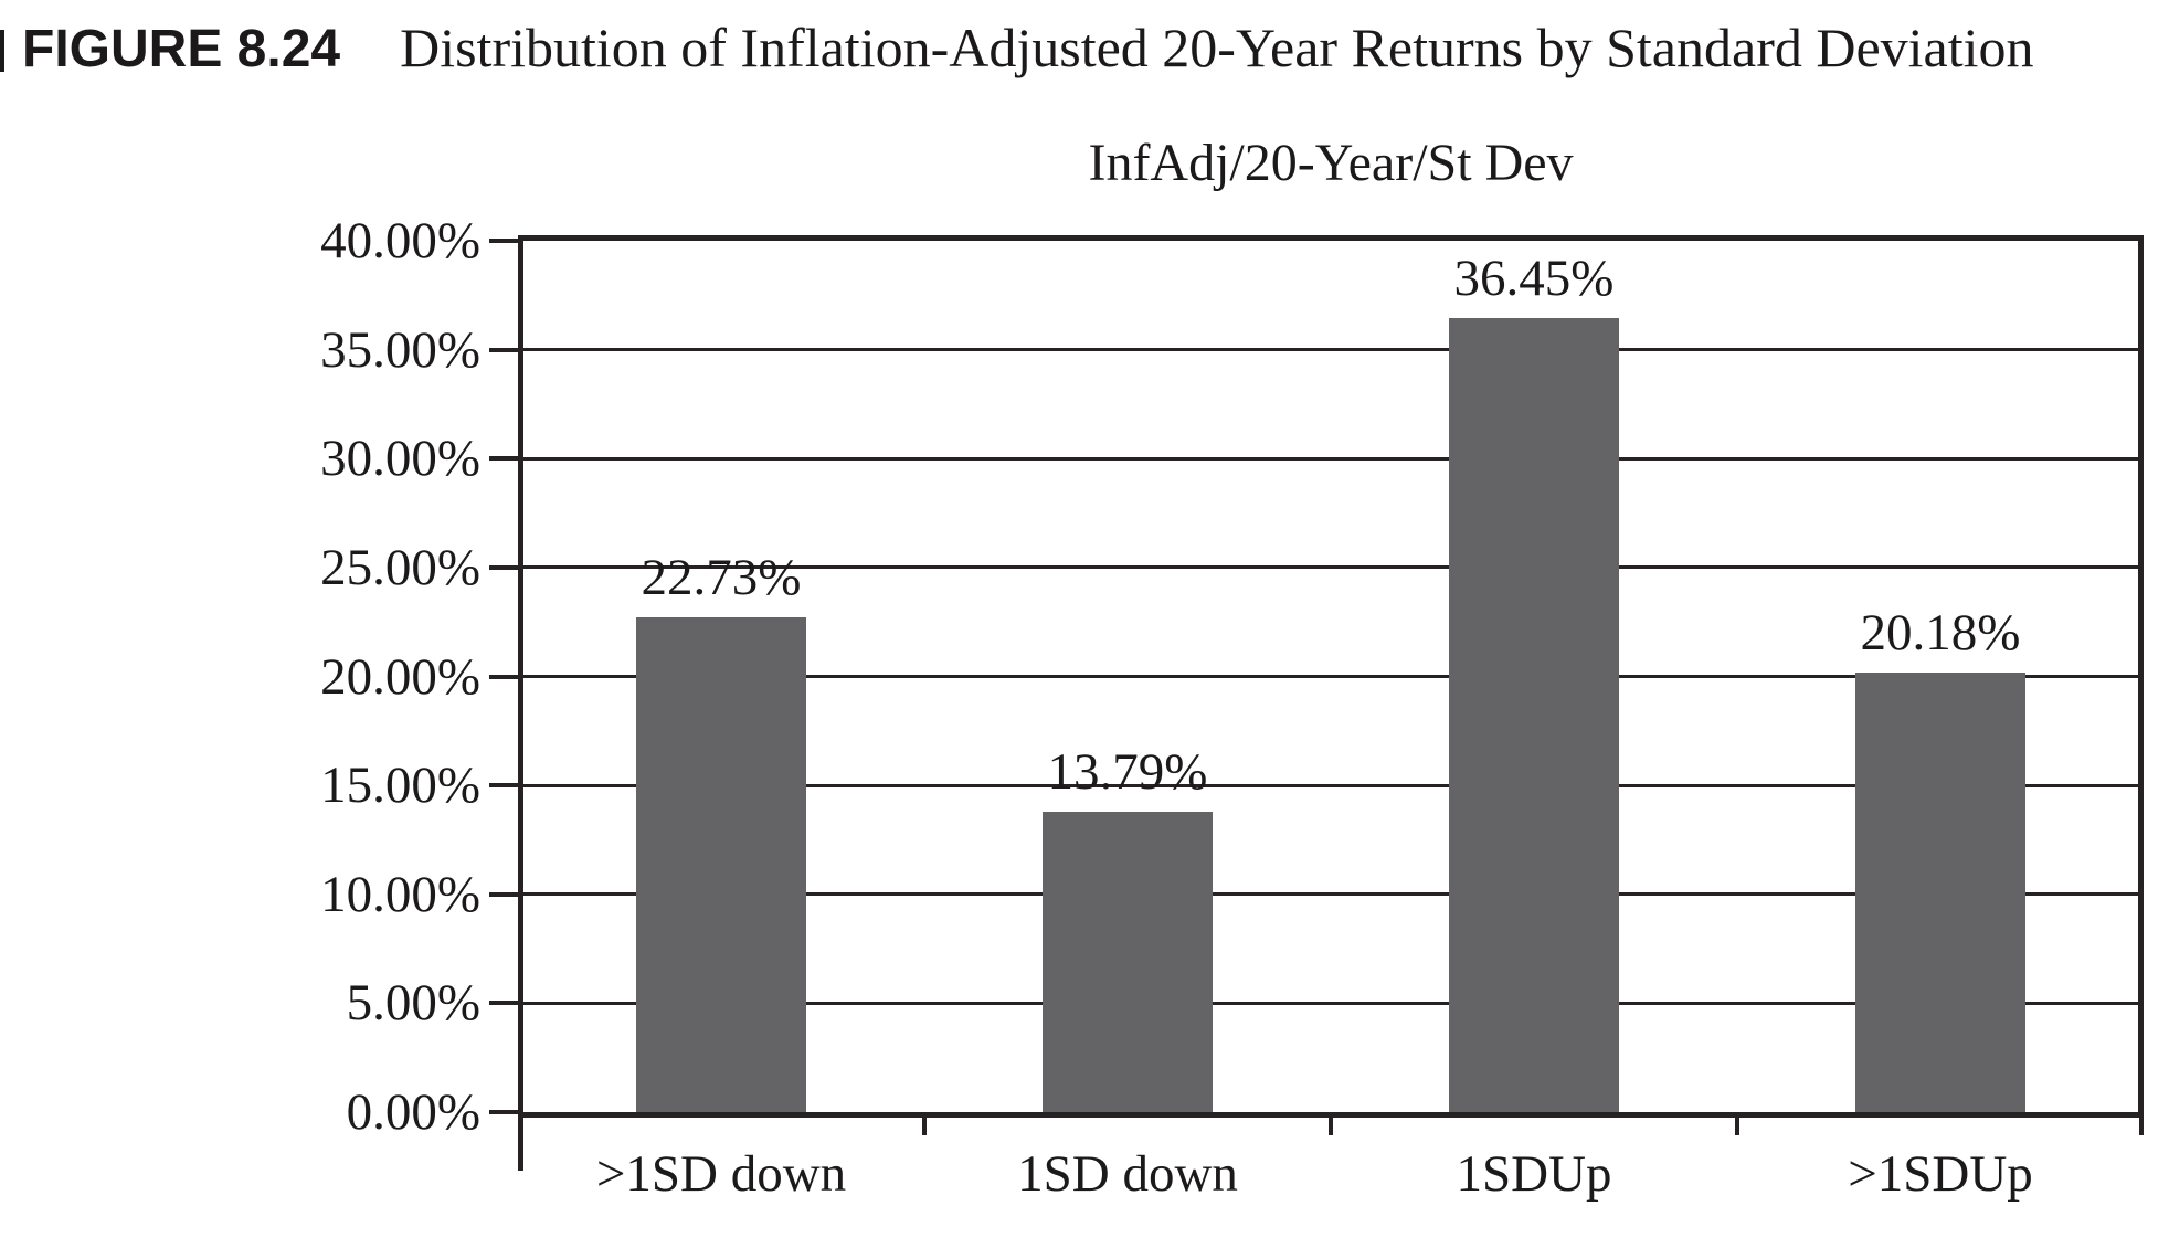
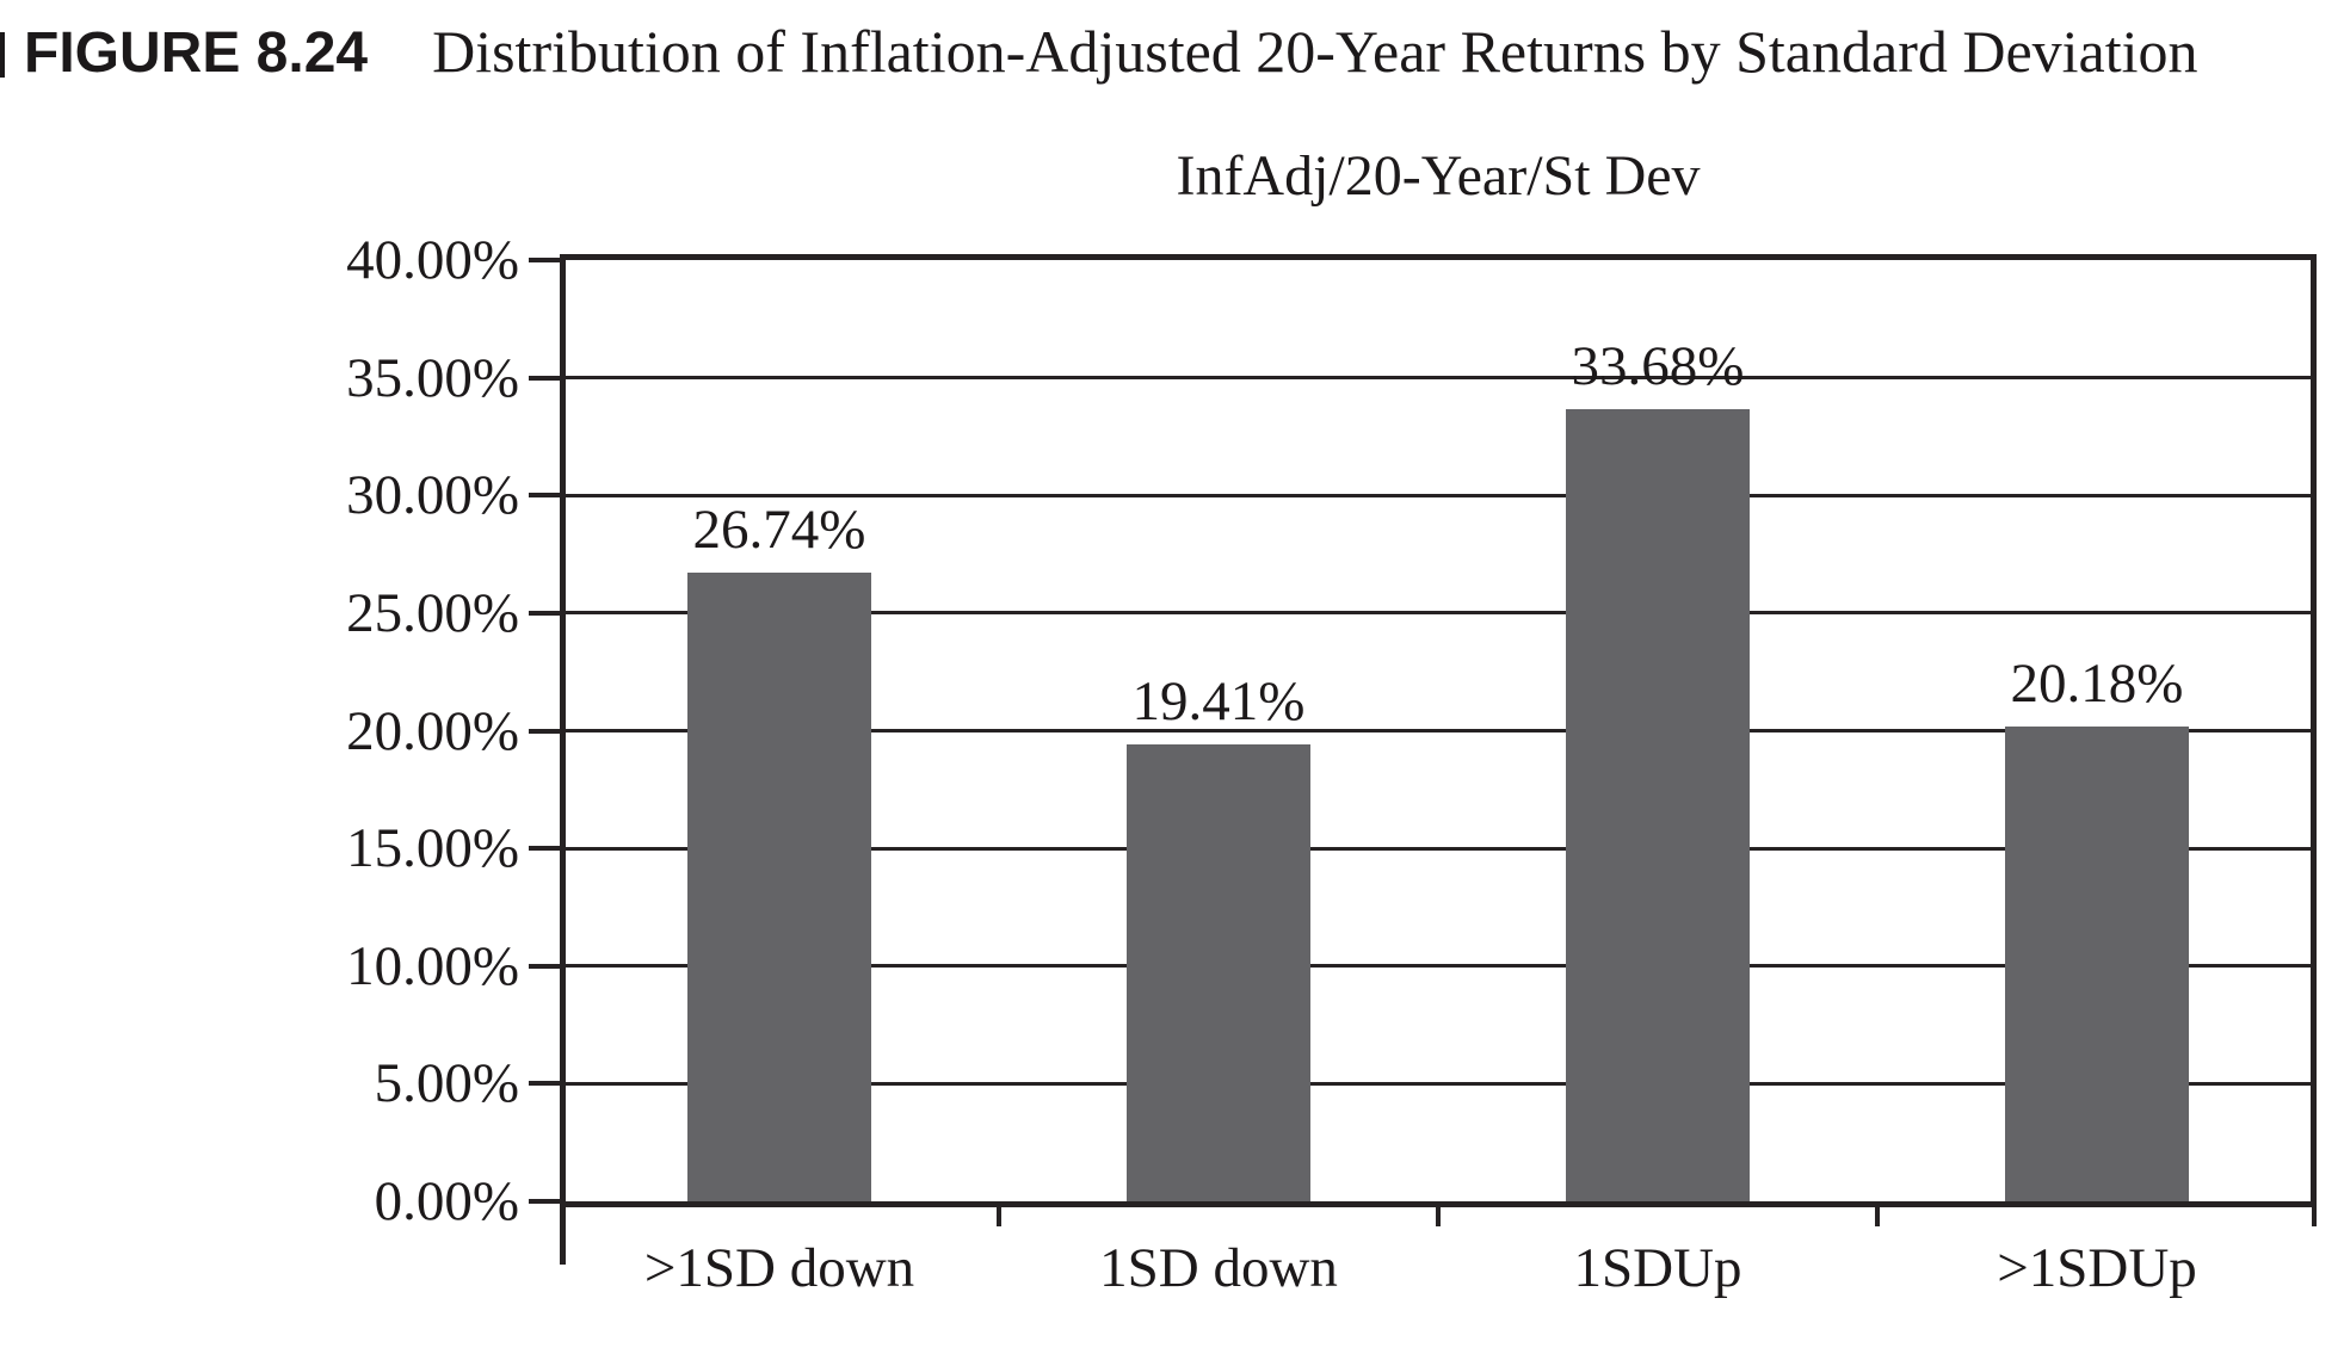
>1SD down: 22.73% -> 26.74%
1SD down: 13.79% -> 19.41%
1SDUp: 36.45% -> 33.68%
